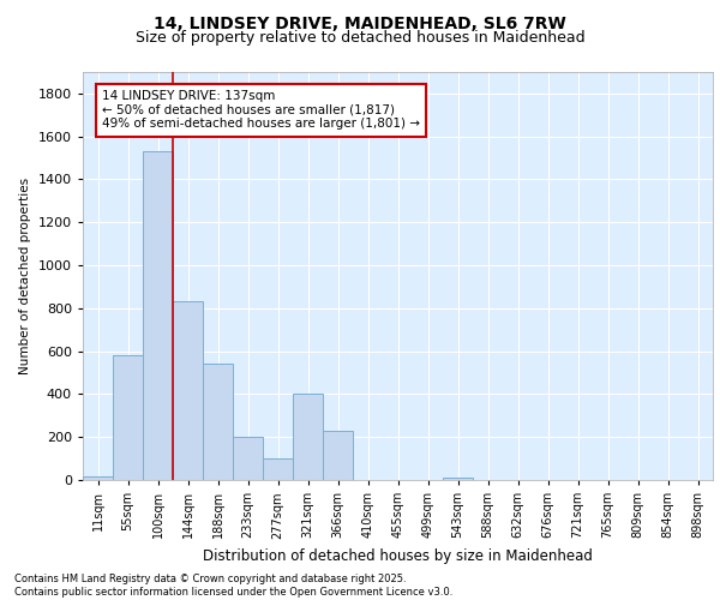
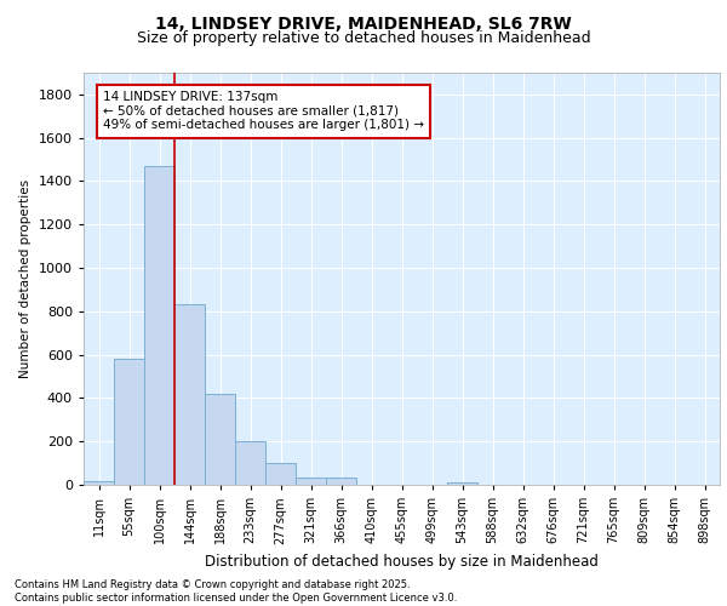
100sqm: 1530 -> 1470
188sqm: 540 -> 420
321sqm: 400 -> 40
366sqm: 230 -> 40
